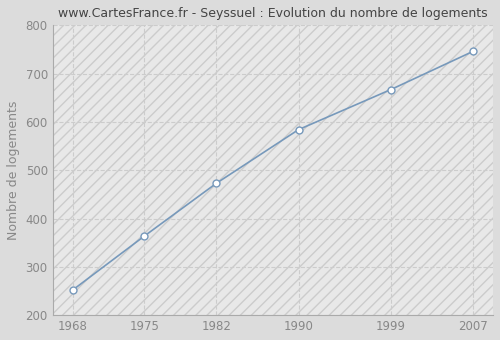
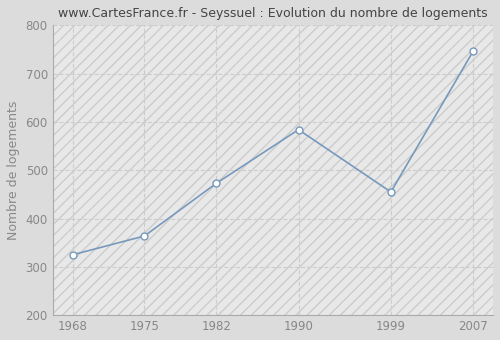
1968: 252 -> 325
1999: 667 -> 455
